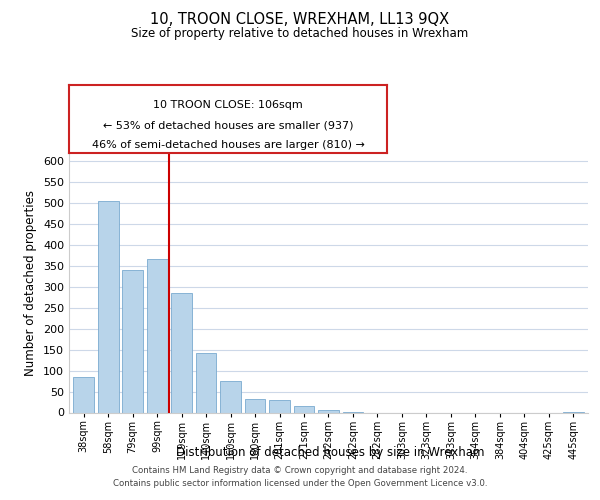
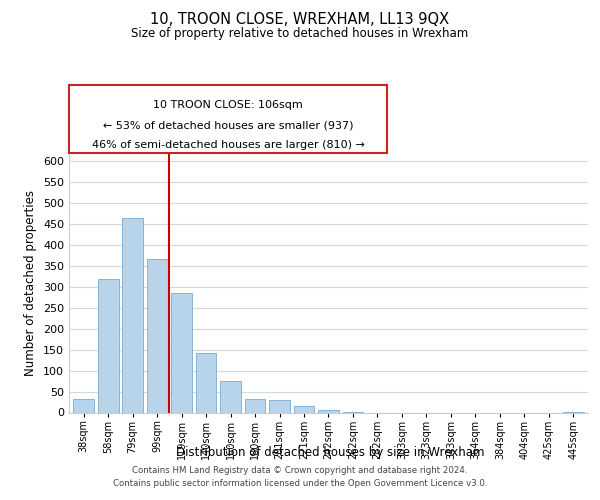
38sqm: 85 -> 32
58sqm: 505 -> 318
79sqm: 340 -> 464
